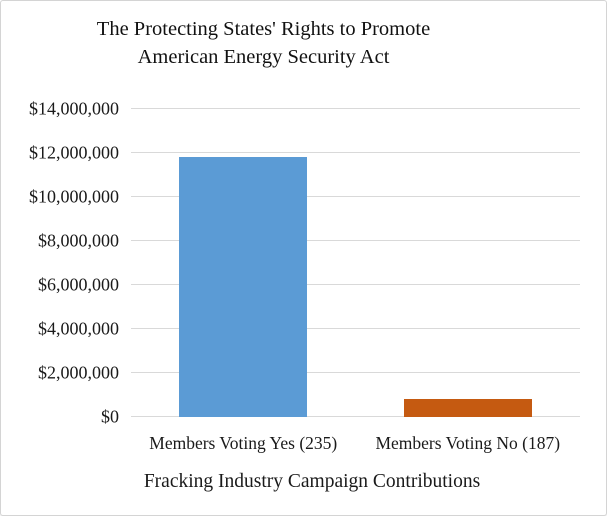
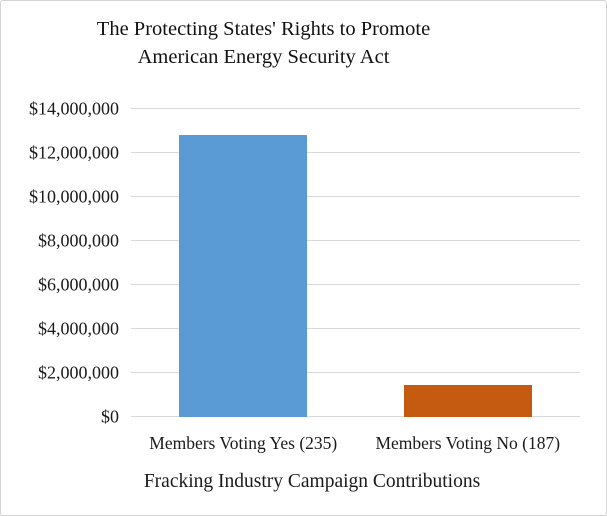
Members Voting Yes (235): $11800000 -> $12800000
Members Voting No (187): $800000 -> $1400000
